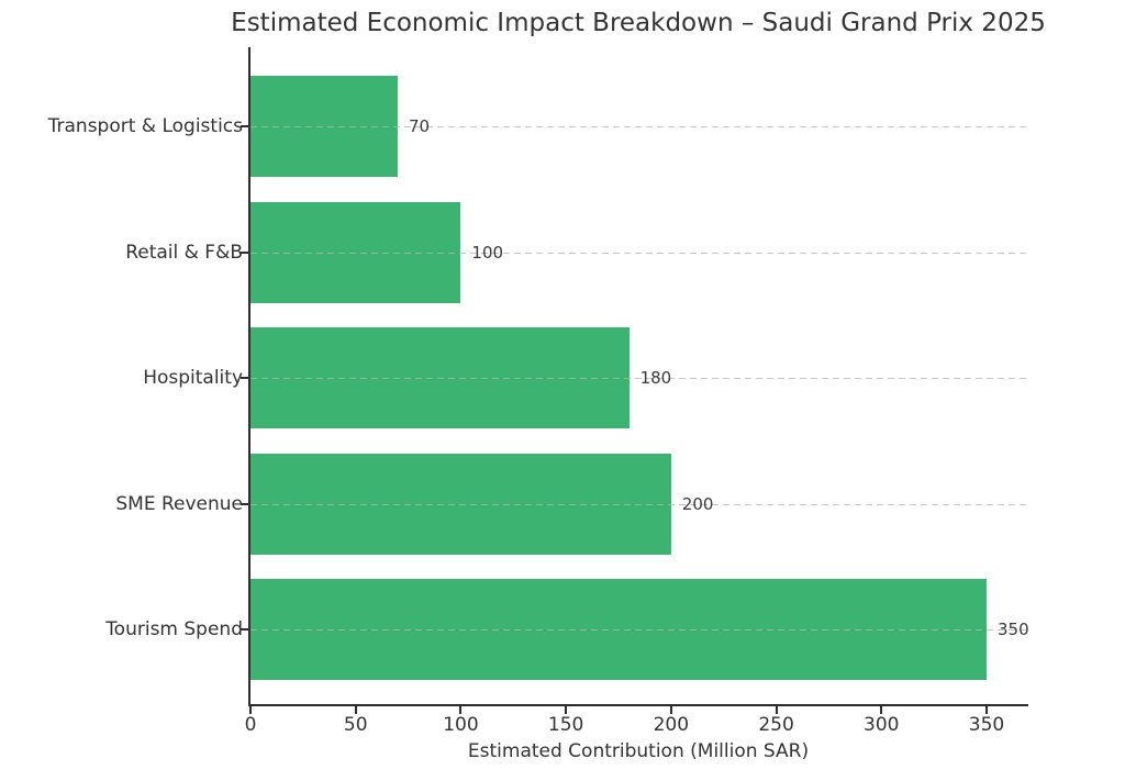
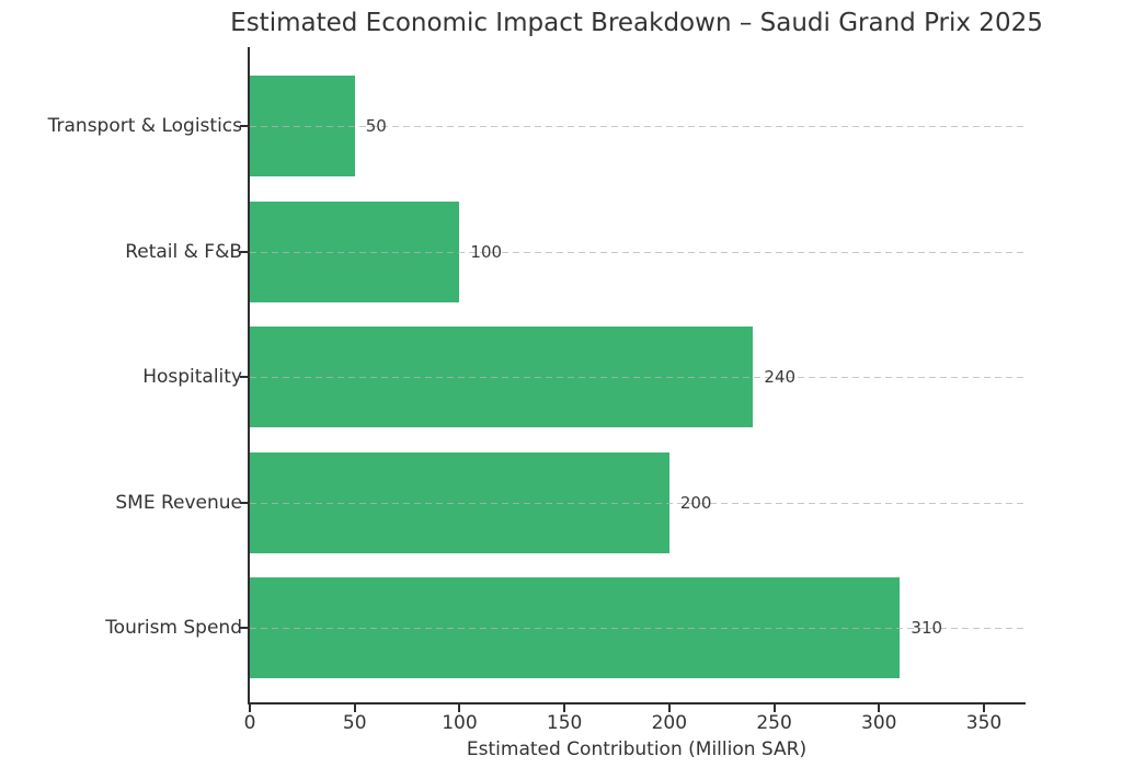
Transport & Logistics: 70 -> 50
Hospitality: 180 -> 240
Tourism Spend: 350 -> 310
